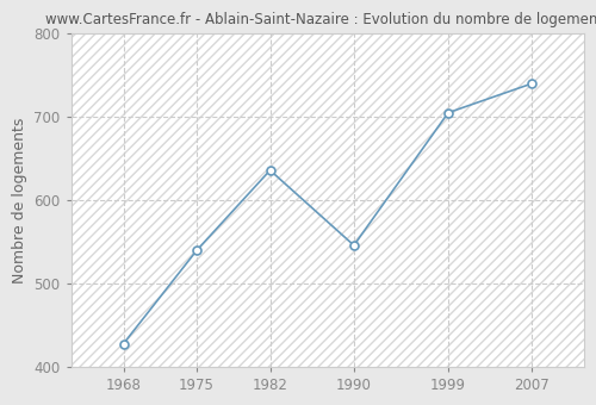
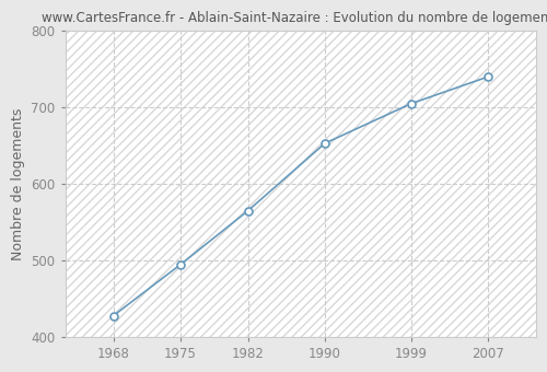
1975: 540 -> 495
1982: 636 -> 565
1990: 546 -> 653
